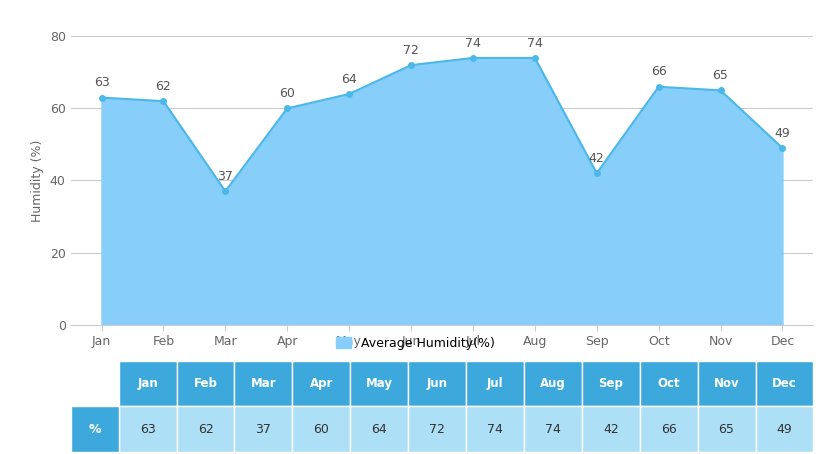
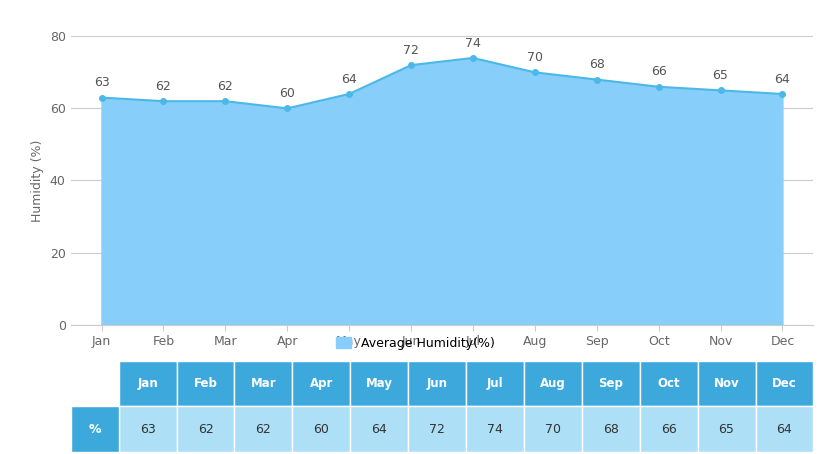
Mar: 37 -> 62
Aug: 74 -> 70
Sep: 42 -> 68
Dec: 49 -> 64
